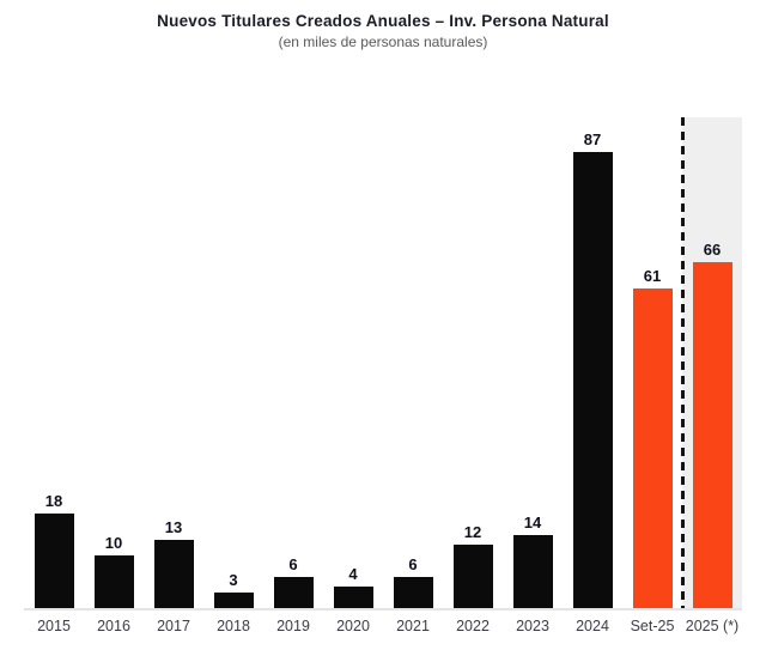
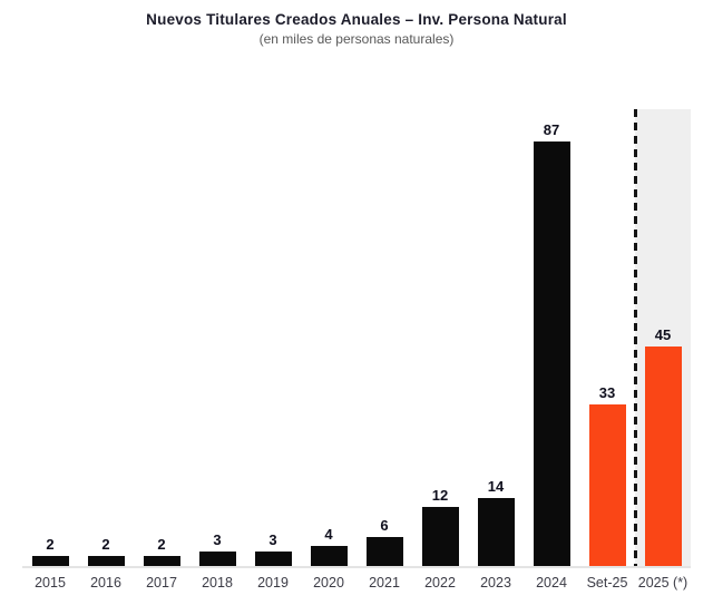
2015: 18 -> 2
2016: 10 -> 2
2017: 13 -> 2
2019: 6 -> 3
Set-25: 61 -> 33
2025 (*): 66 -> 45
